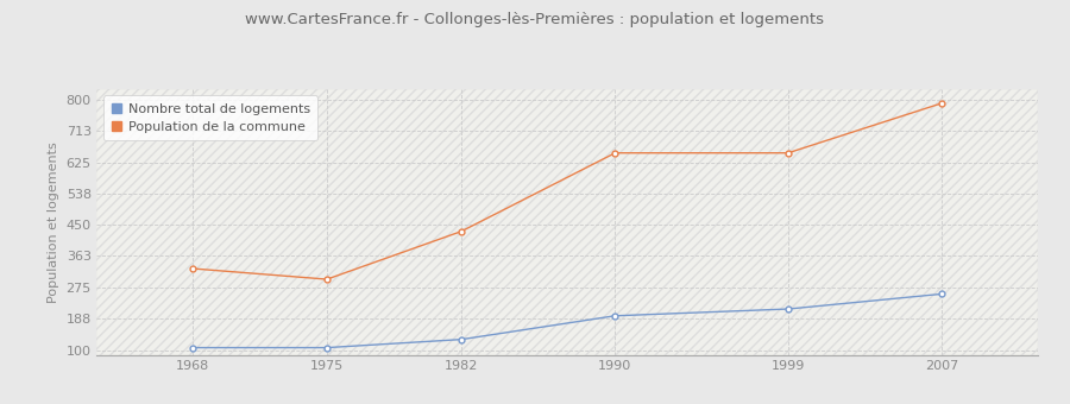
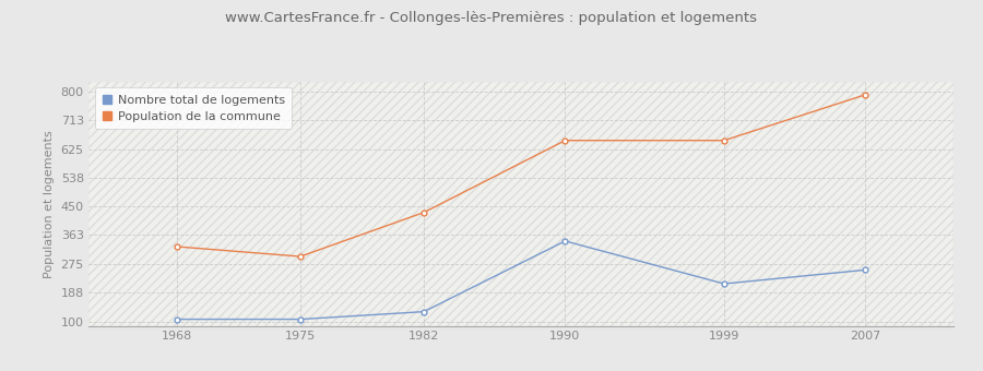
Nombre total de logements/1990: 196 -> 345
